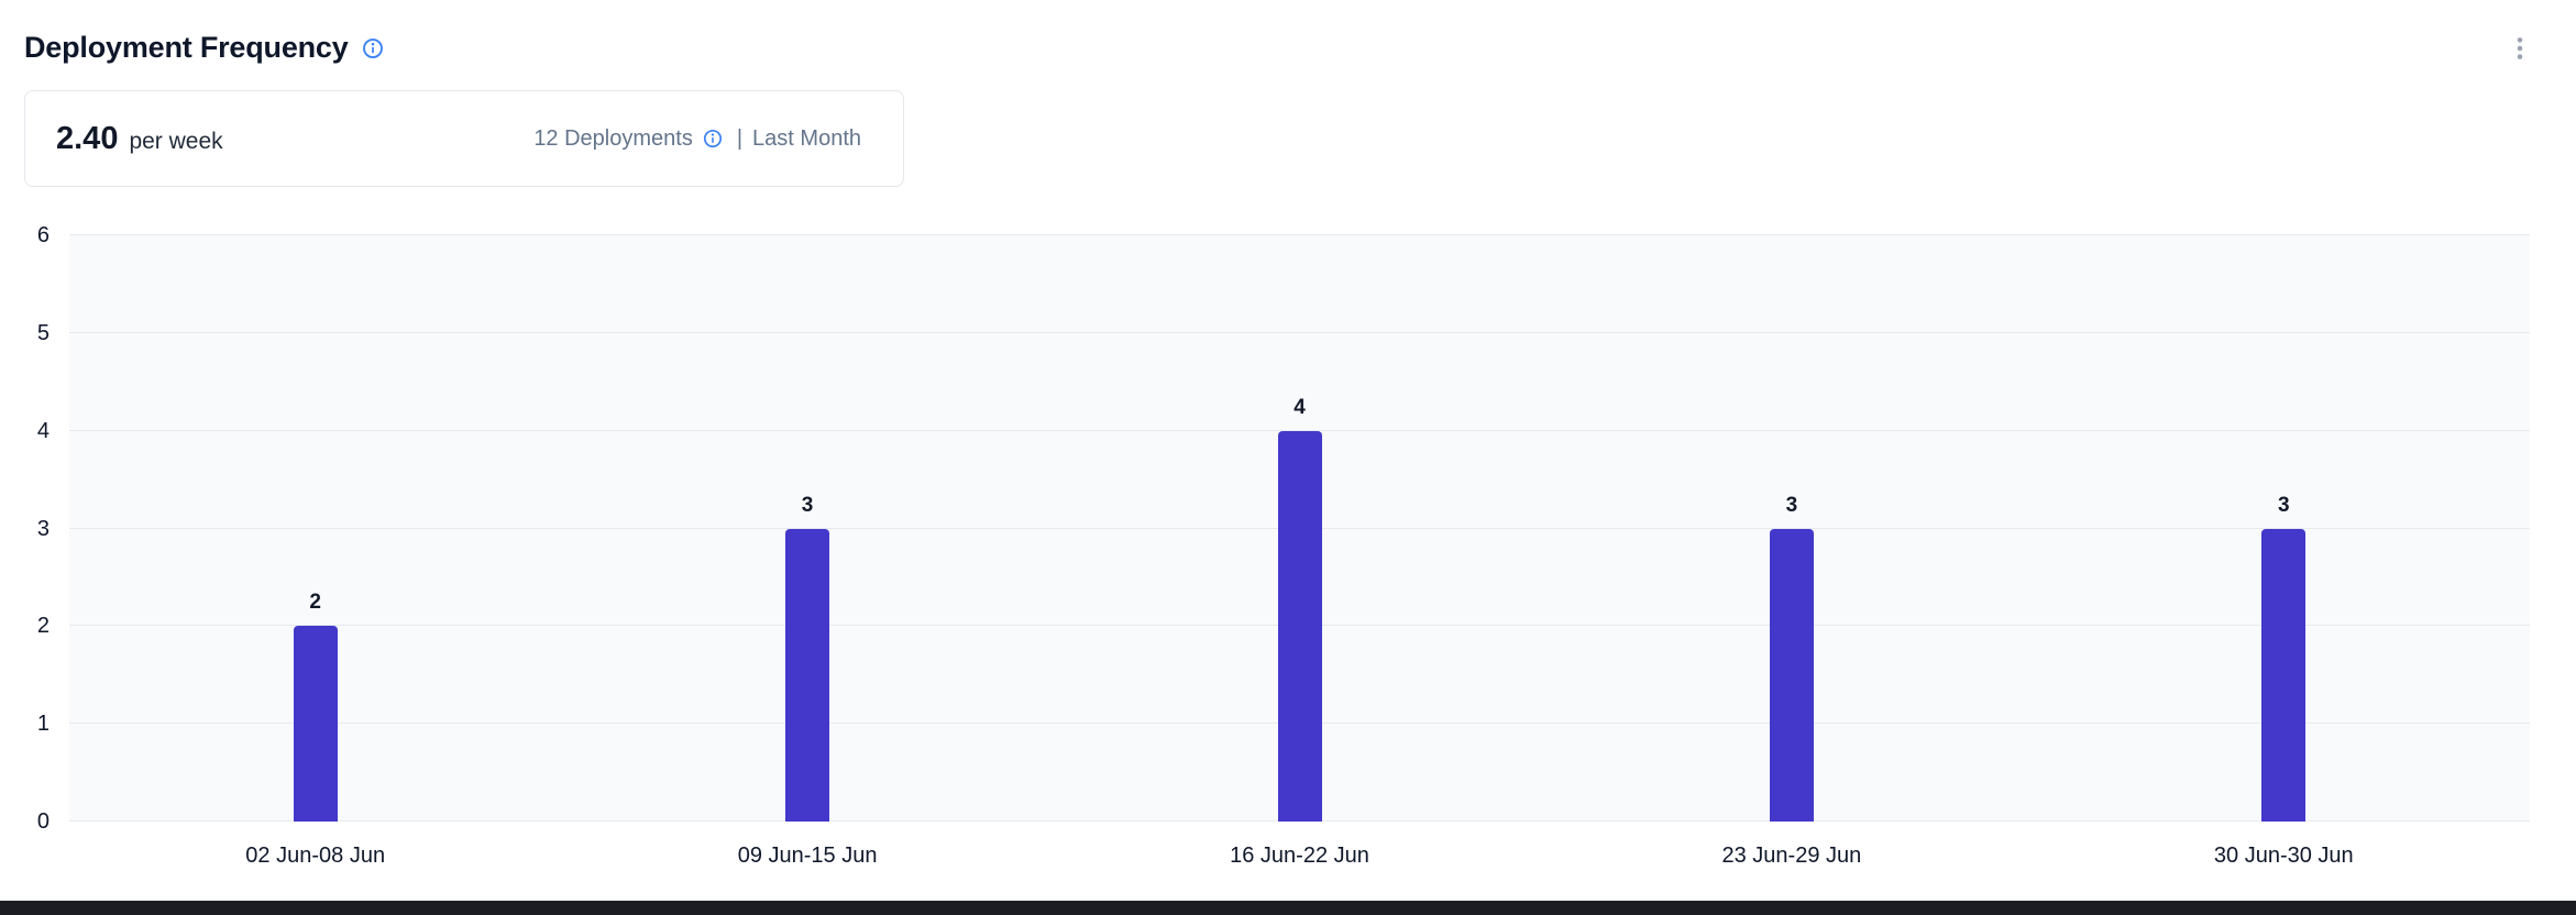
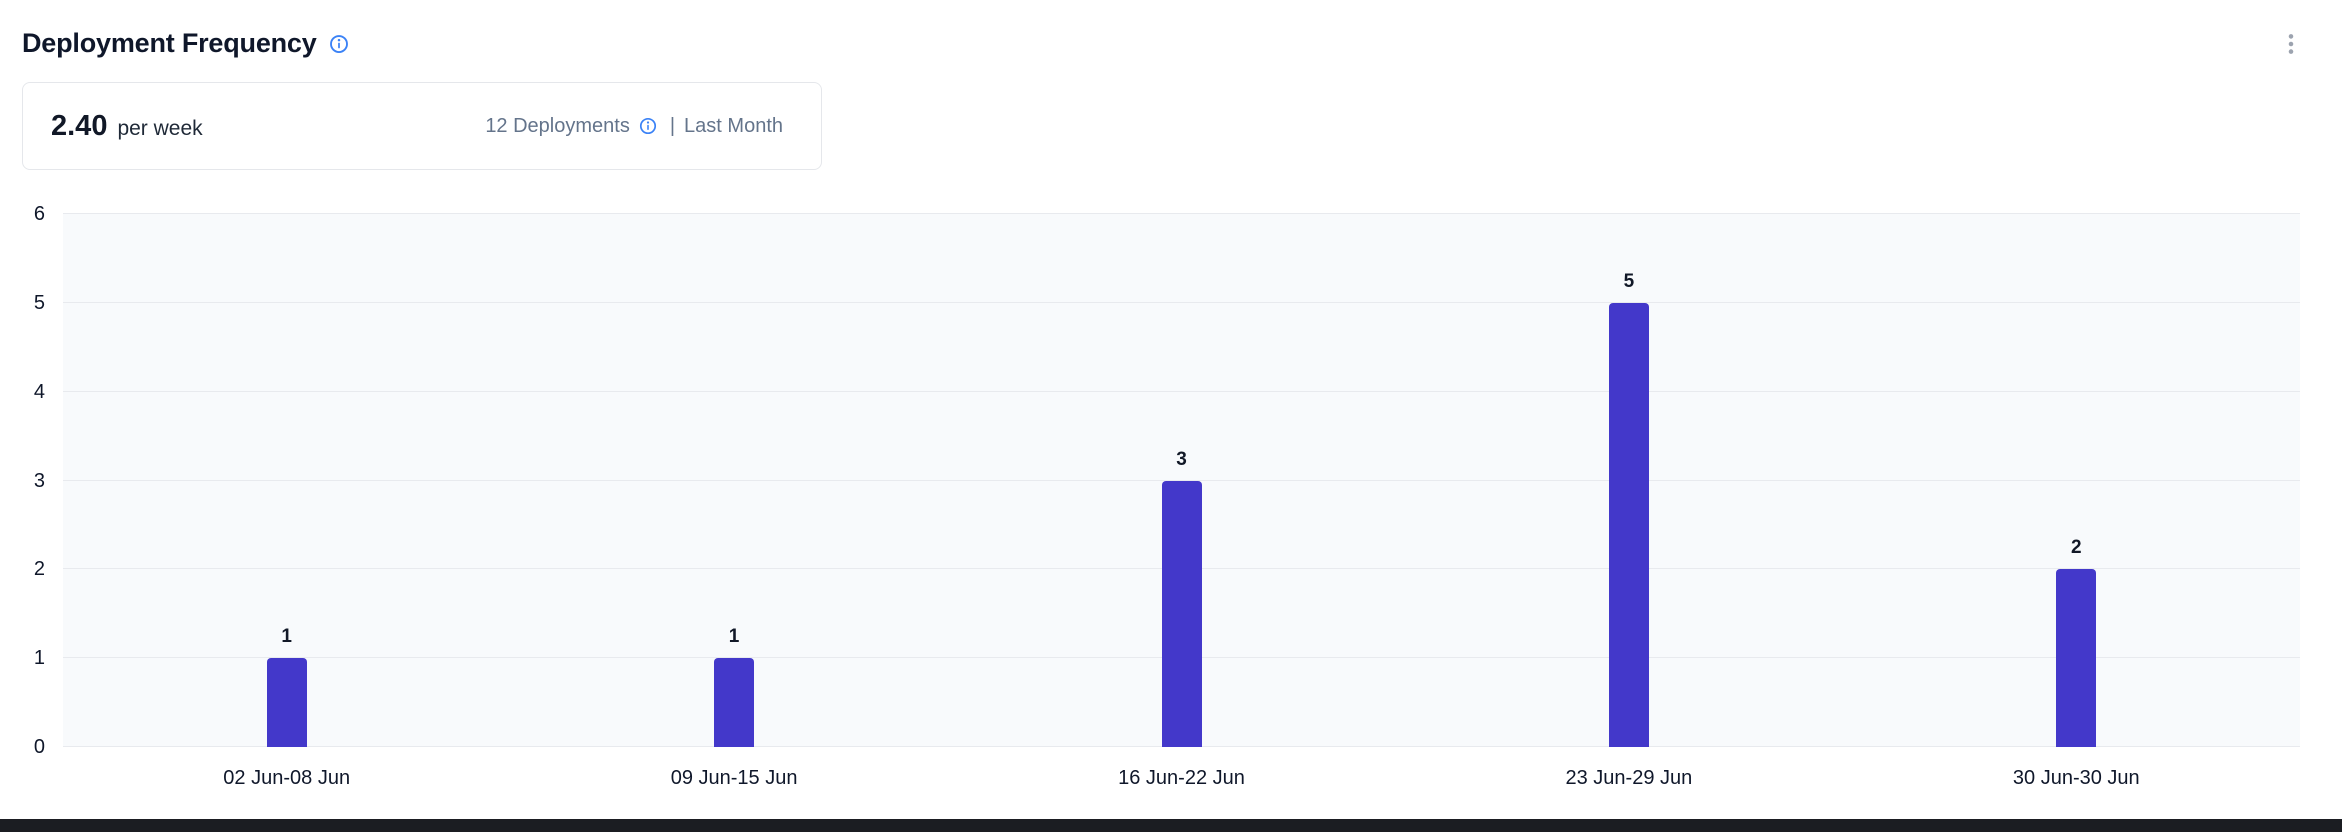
02 Jun-08 Jun: 2 -> 1
09 Jun-15 Jun: 3 -> 1
16 Jun-22 Jun: 4 -> 3
23 Jun-29 Jun: 3 -> 5
30 Jun-30 Jun: 3 -> 2
